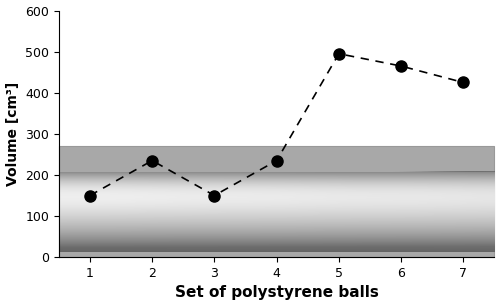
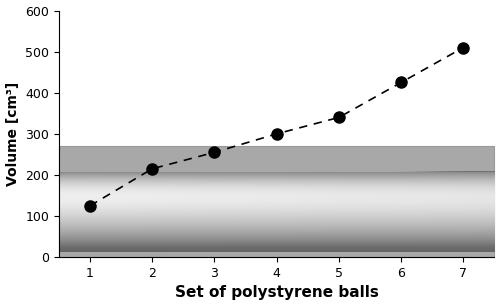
1: 150 -> 125
2: 235 -> 215
3: 150 -> 255
4: 235 -> 300
5: 495 -> 340
6: 465 -> 425
7: 425 -> 510
